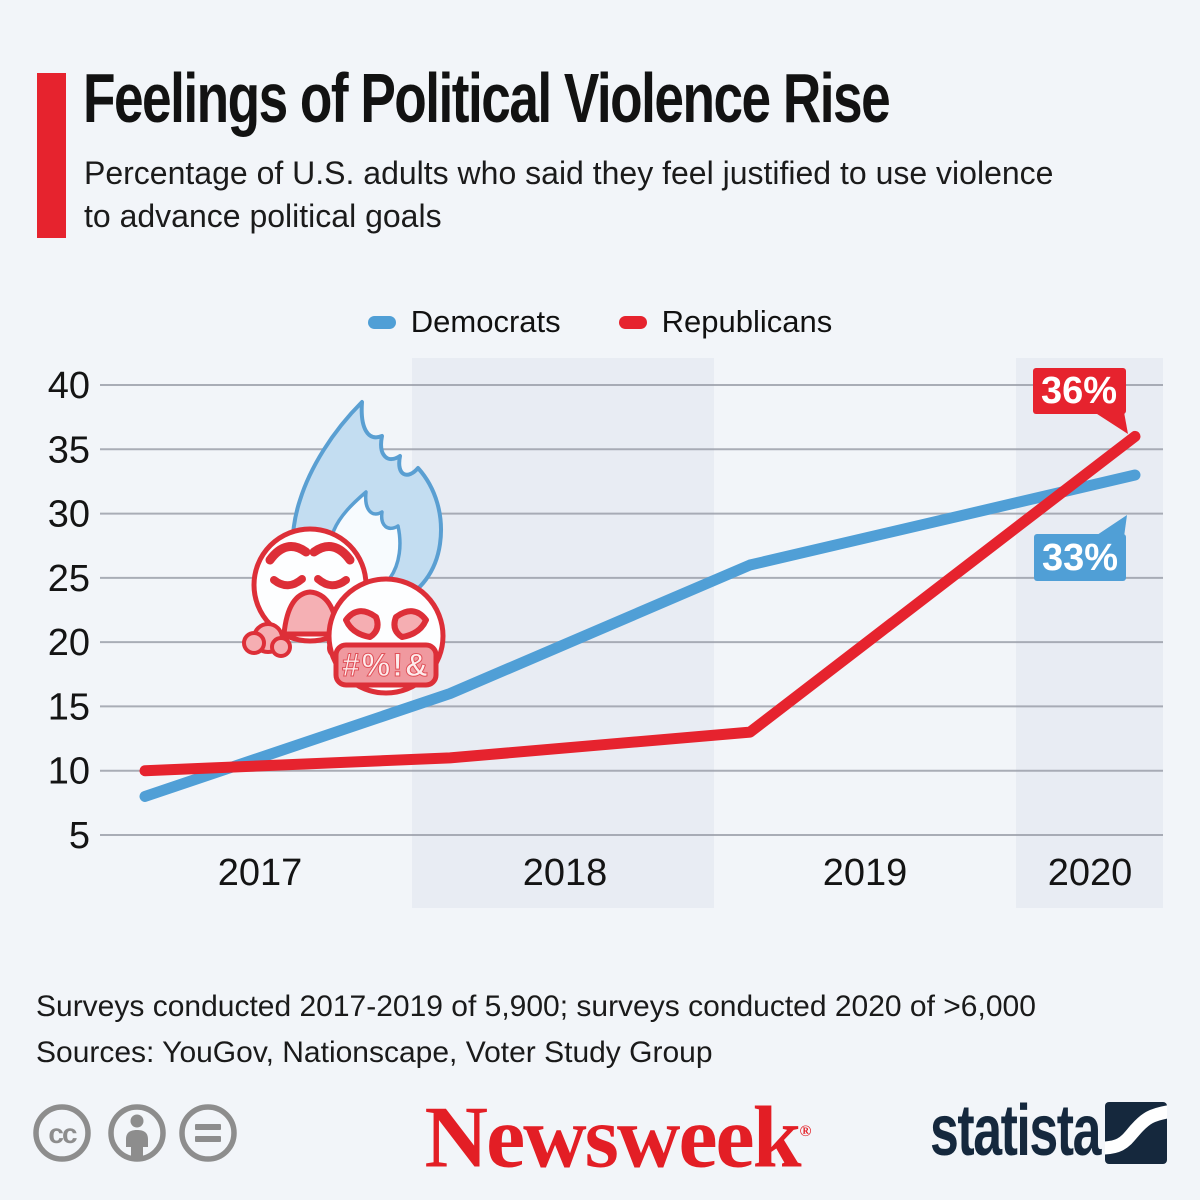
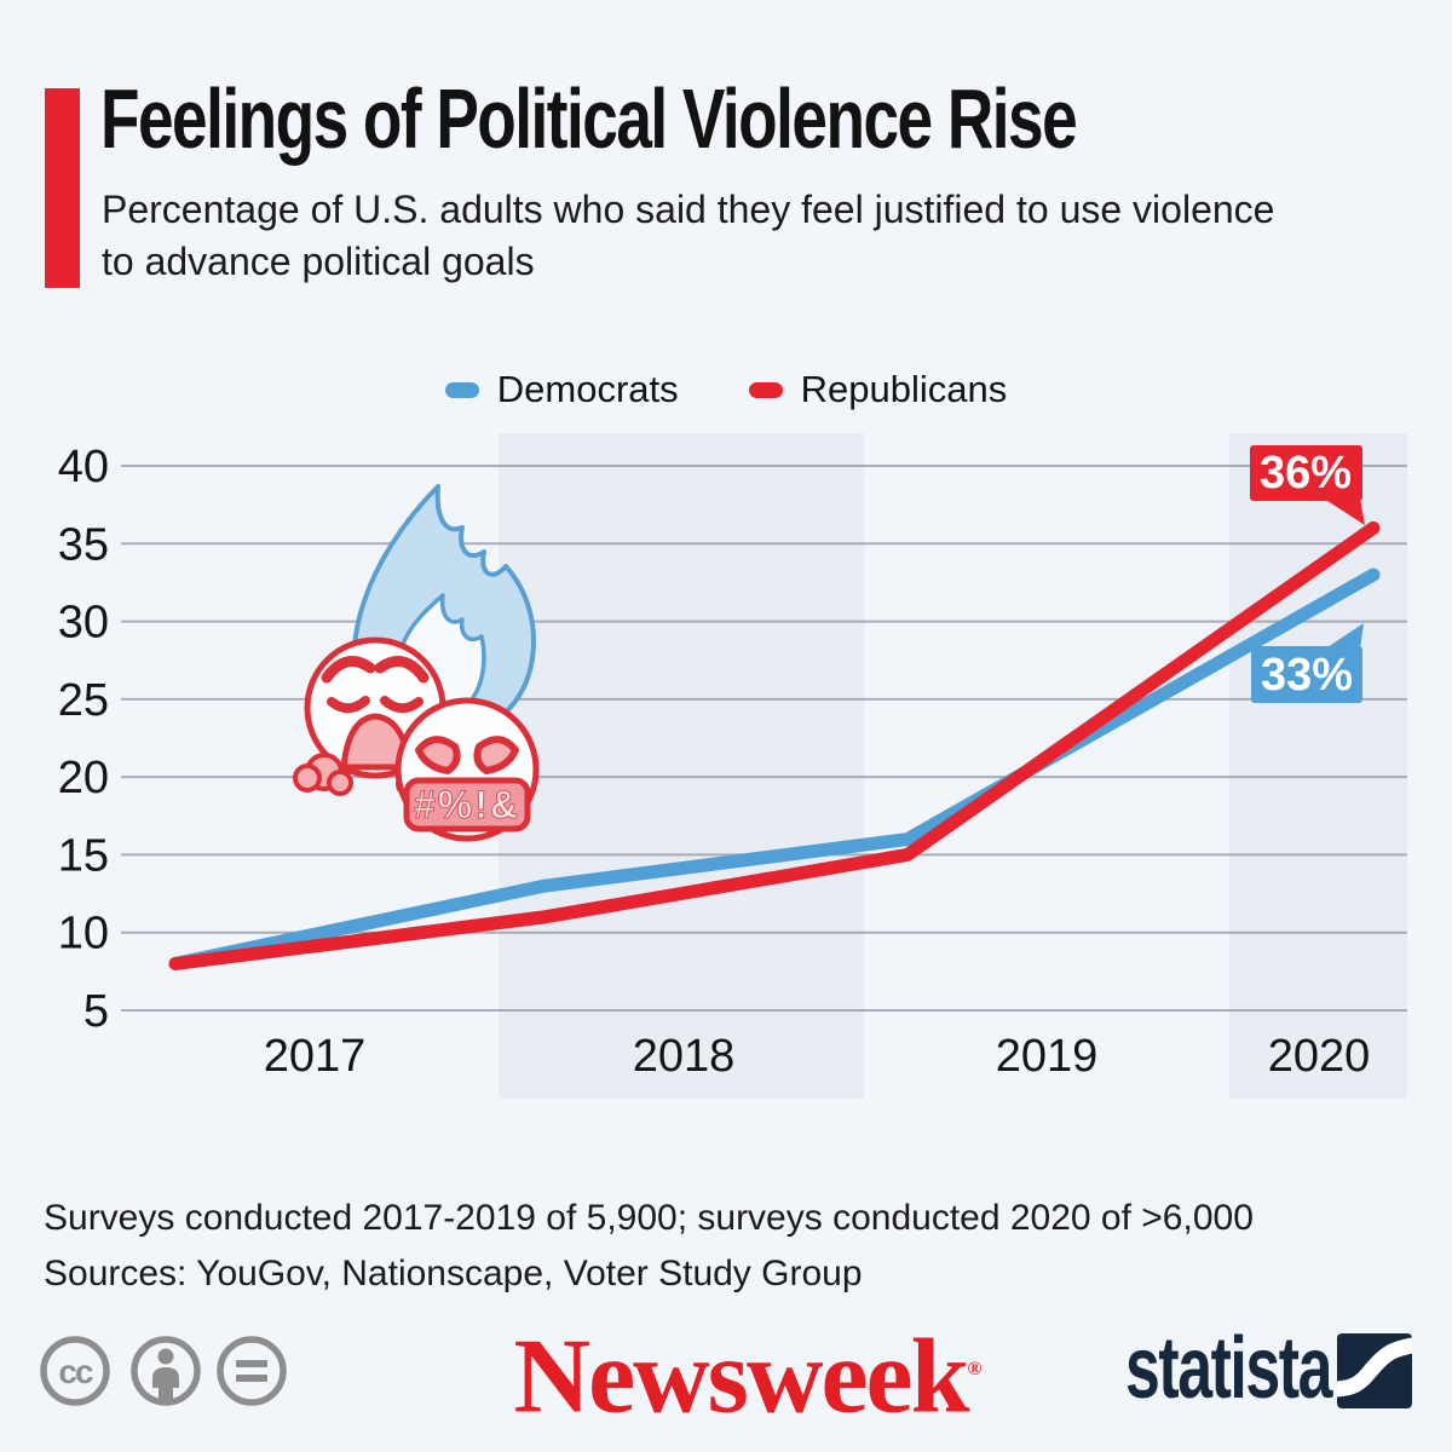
Republicans/2017: 10 -> 8
Democrats/2018: 16 -> 13
Democrats/2019: 26 -> 16
Republicans/2019: 13 -> 15
